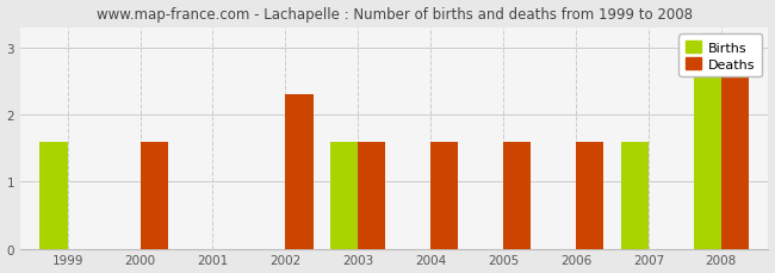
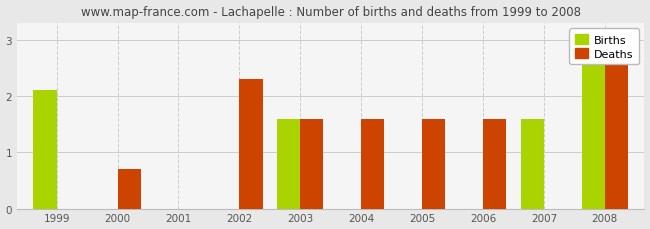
Births/1999: 1.6 -> 2.1
Deaths/2000: 1.6 -> 0.7
